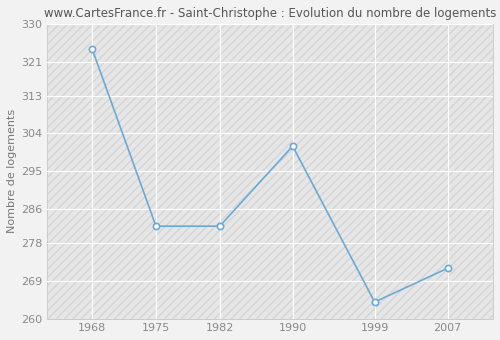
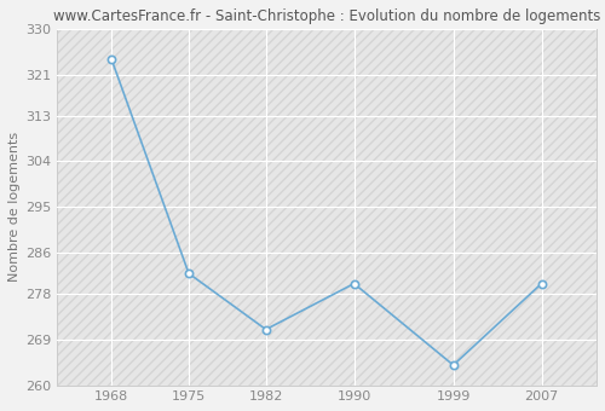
1982: 282 -> 271
1990: 301 -> 280
2007: 272 -> 280
